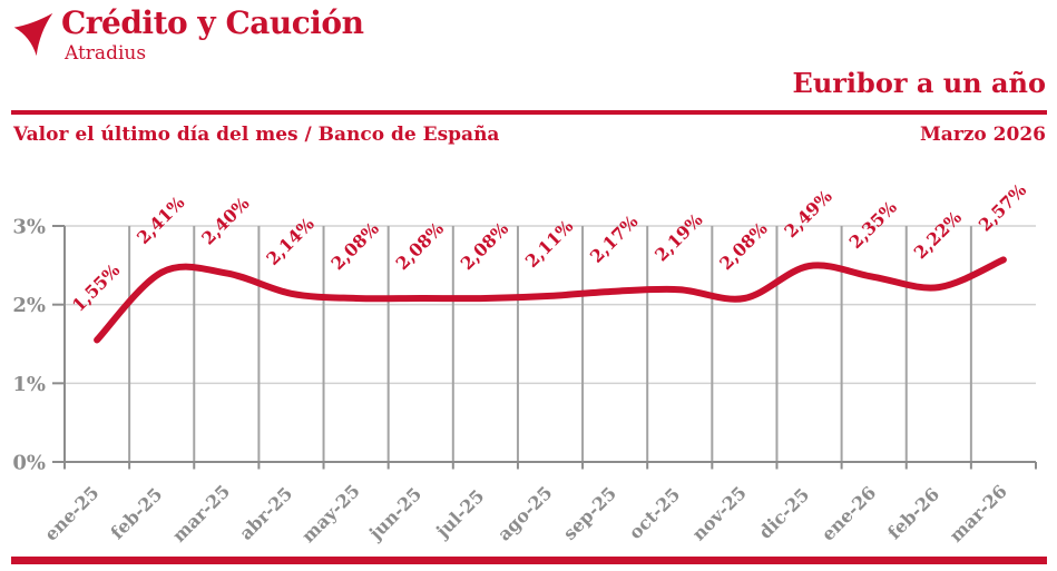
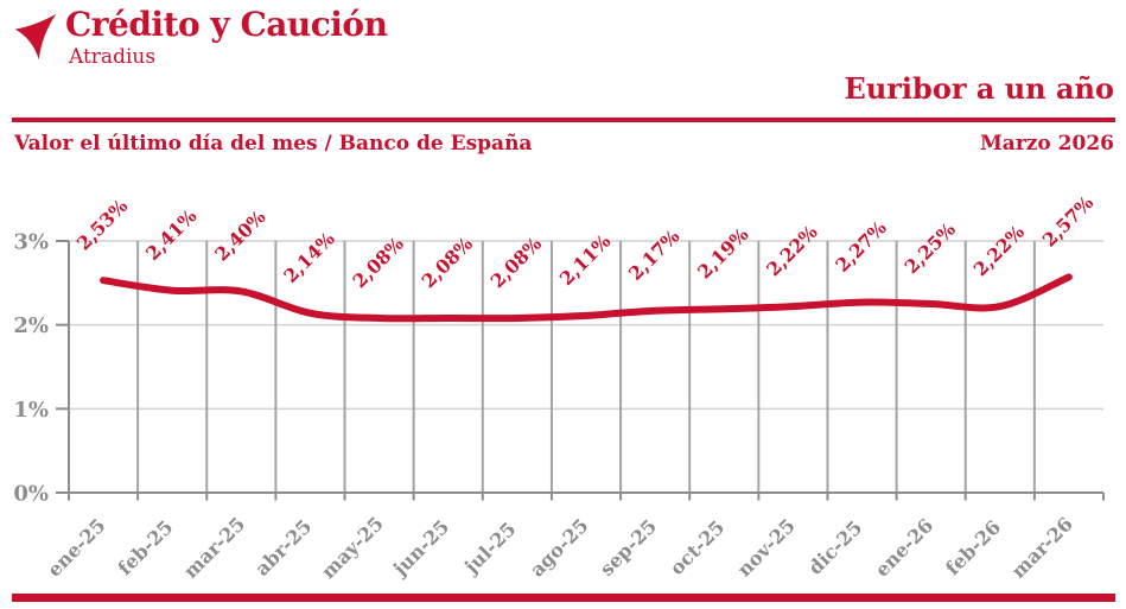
ene-25: 1,55% -> 2,53%
nov-25: 2,08% -> 2,22%
dic-25: 2,49% -> 2,27%
ene-26: 2,35% -> 2,25%
